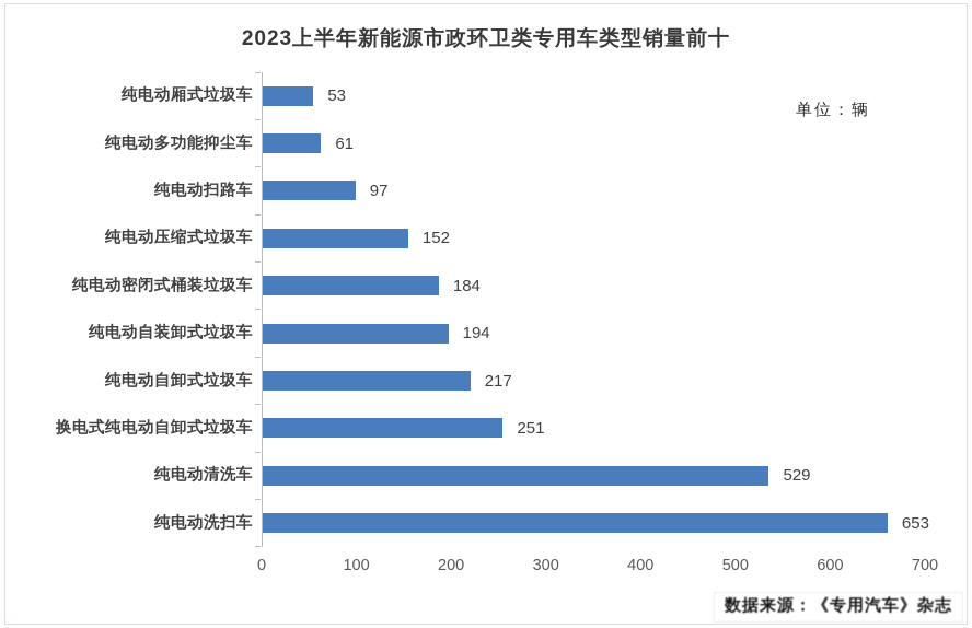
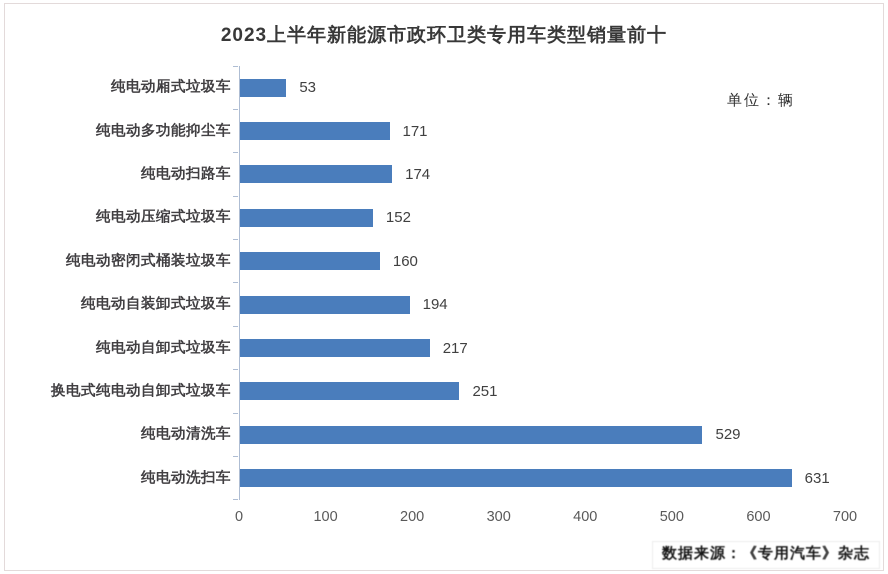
纯电动多功能抑尘车: 61 -> 171
纯电动扫路车: 97 -> 174
纯电动密闭式桶装垃圾车: 184 -> 160
纯电动洗扫车: 653 -> 631
